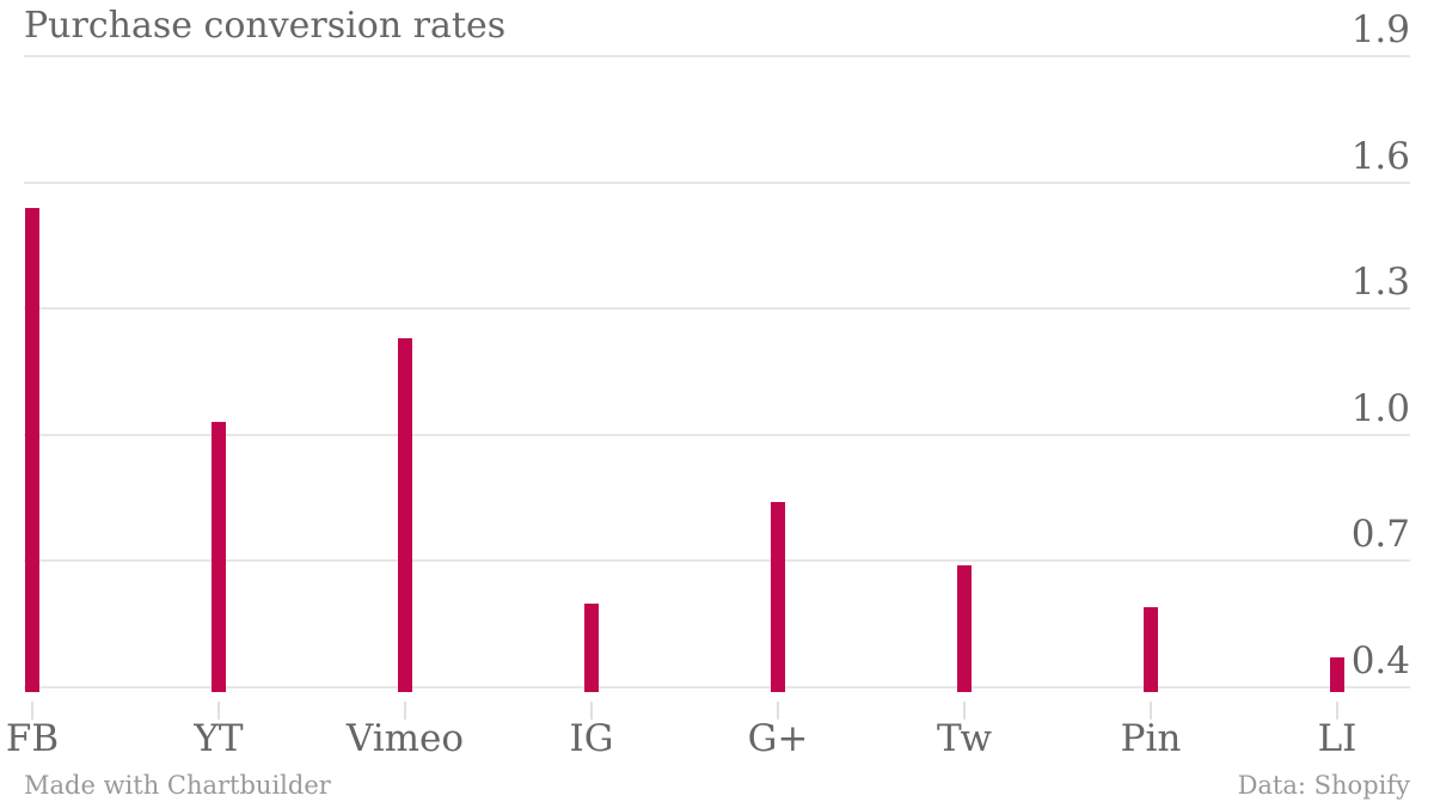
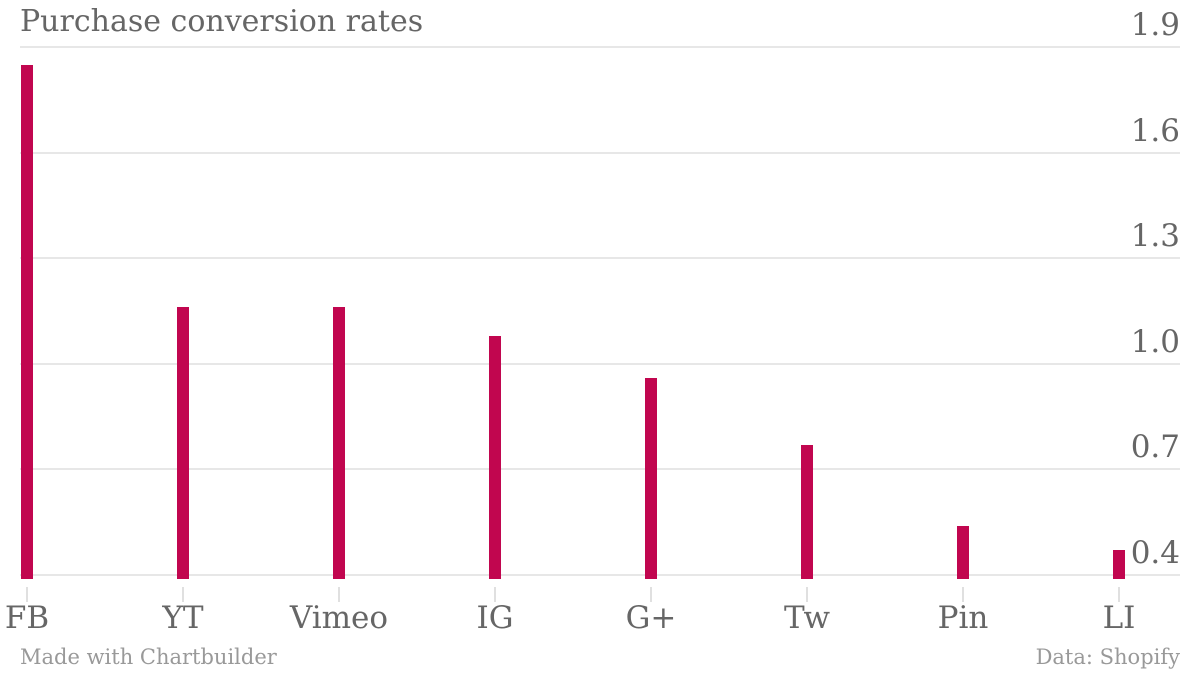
FB: 1.54 -> 1.85
YT: 1.03 -> 1.16
Vimeo: 1.23 -> 1.16
IG: 0.60 -> 1.08
G+: 0.84 -> 0.96
Tw: 0.69 -> 0.77
Pin: 0.59 -> 0.54
